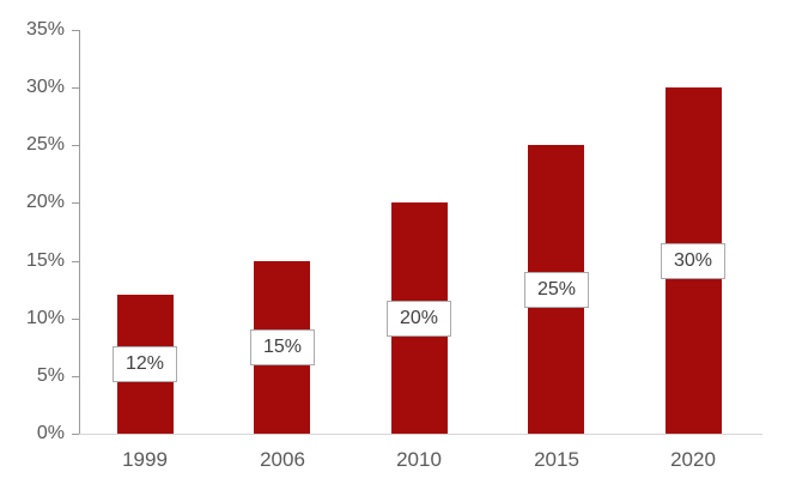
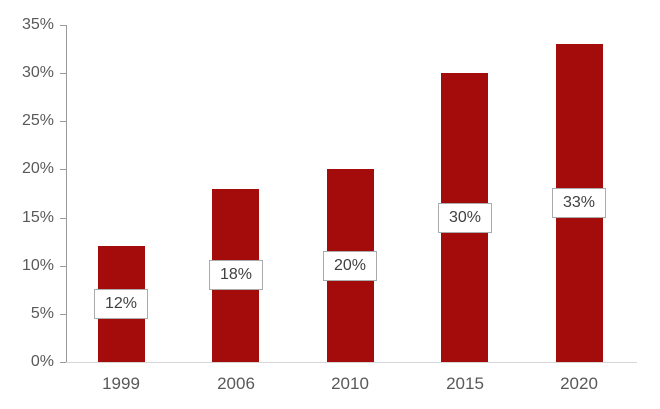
2006: 15% -> 18%
2015: 25% -> 30%
2020: 30% -> 33%
